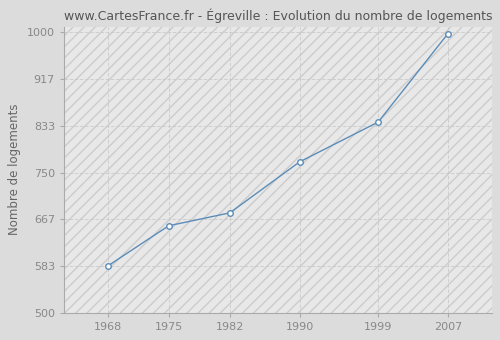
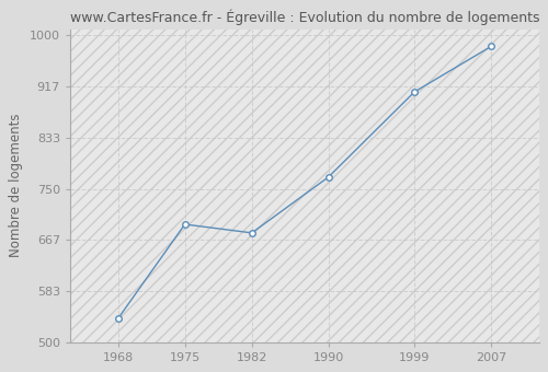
1968: 583 -> 538
1975: 655 -> 692
1999: 840 -> 908
2007: 998 -> 982
